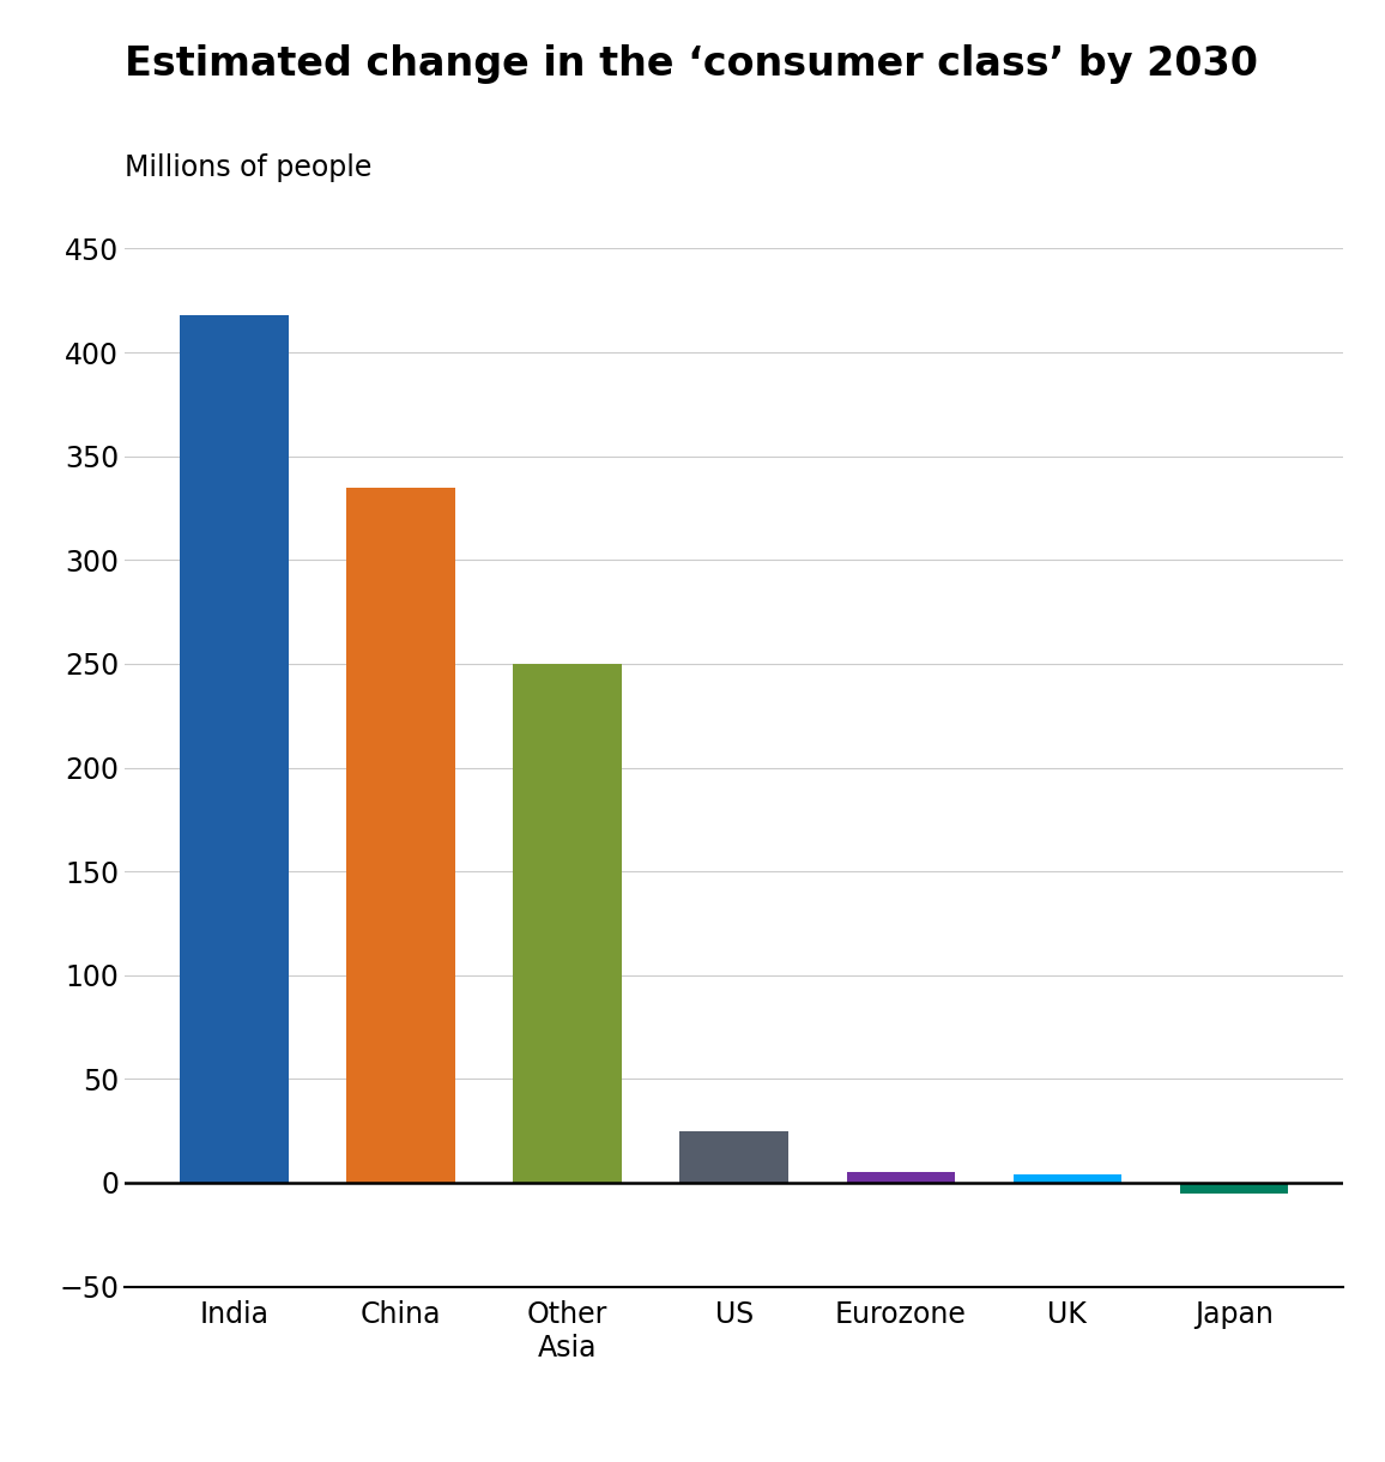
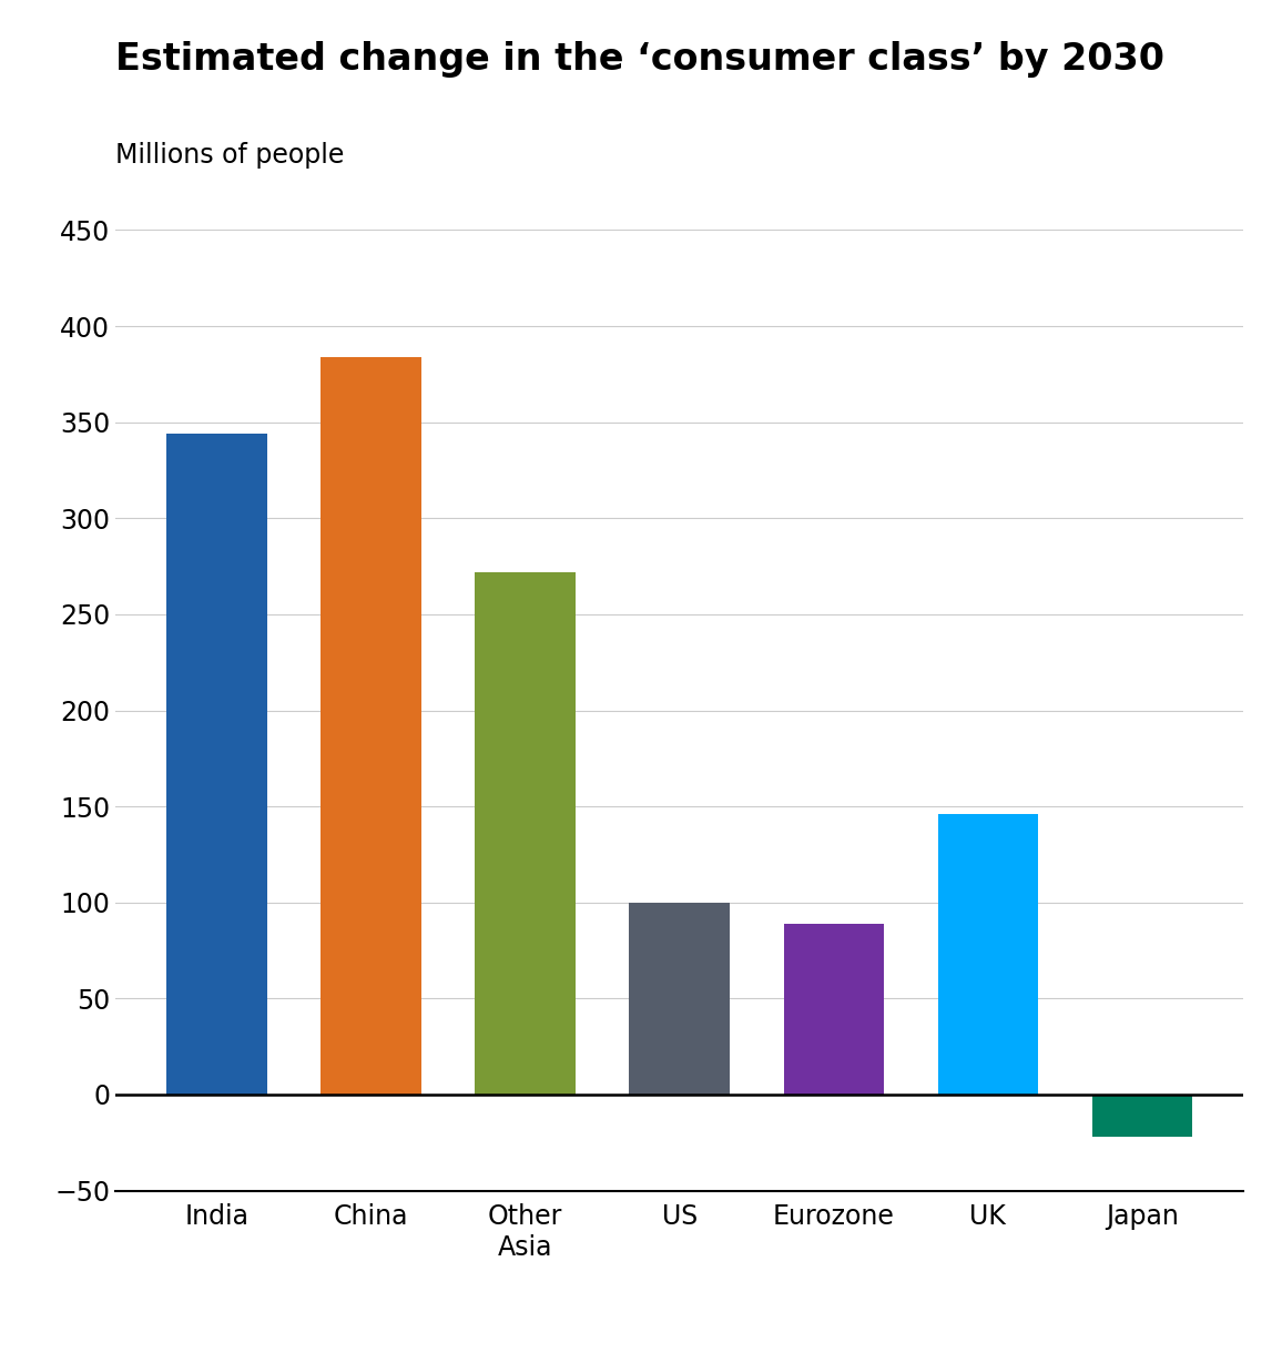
India: 418 -> 344
China: 335 -> 384
Other Asia: 250 -> 272
US: 25 -> 100
Eurozone: 5 -> 89
UK: 4 -> 146
Japan: -5 -> -22
